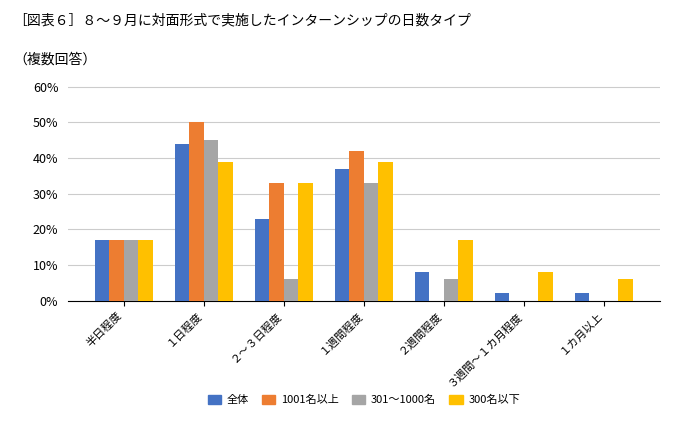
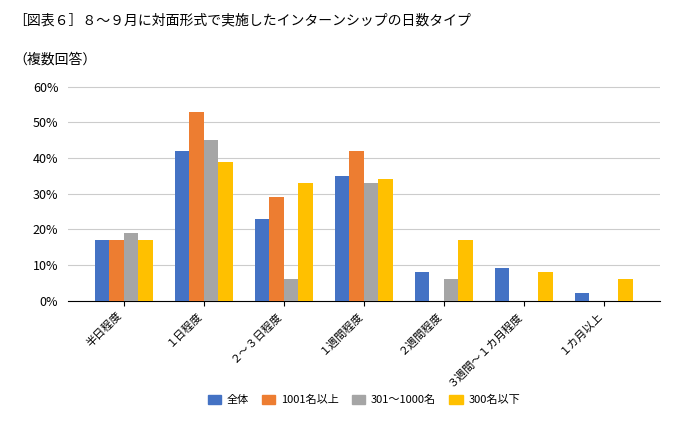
301〜1000名/半日程度: 17% -> 19%
全体/１日程度: 44% -> 42%
1001名以上/１日程度: 50% -> 53%
1001名以上/２～３日程度: 33% -> 29%
全体/１週間程度: 37% -> 35%
300名以下/１週間程度: 39% -> 34%
全体/３週間～１カ月程度: 2% -> 9%
